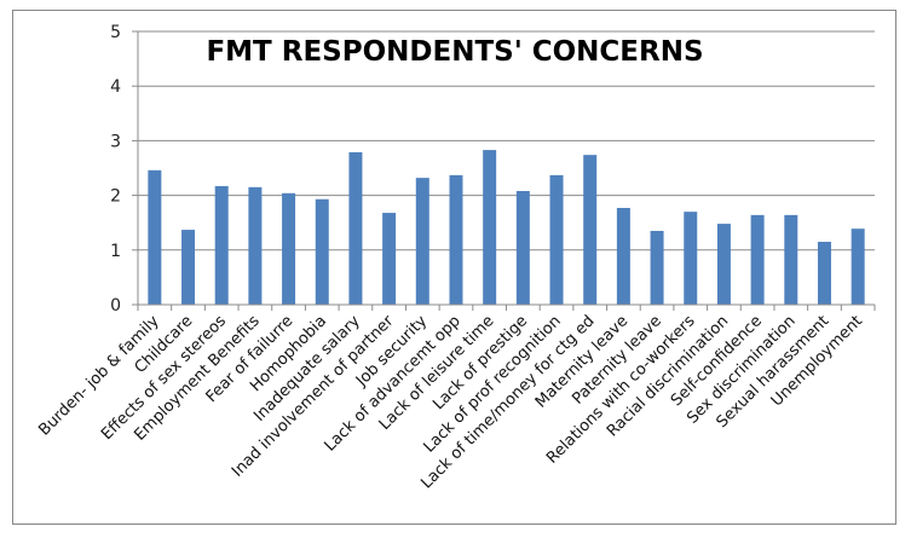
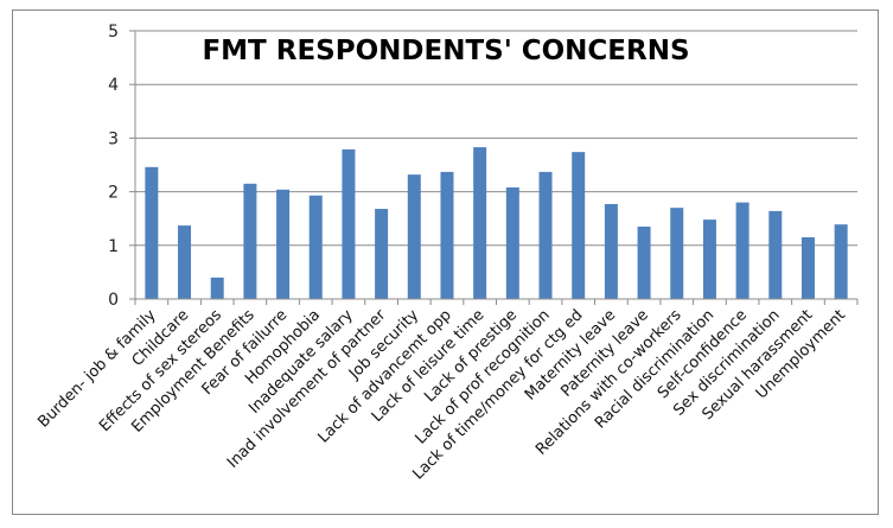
Effects of sex stereos: 2.2 -> 0.4
Self-confidence: 1.6 -> 1.8
